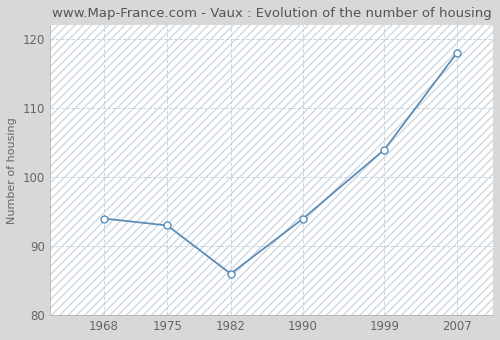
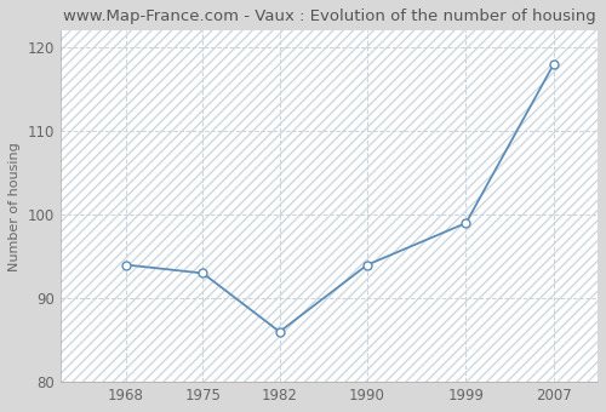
1999: 104 -> 99
